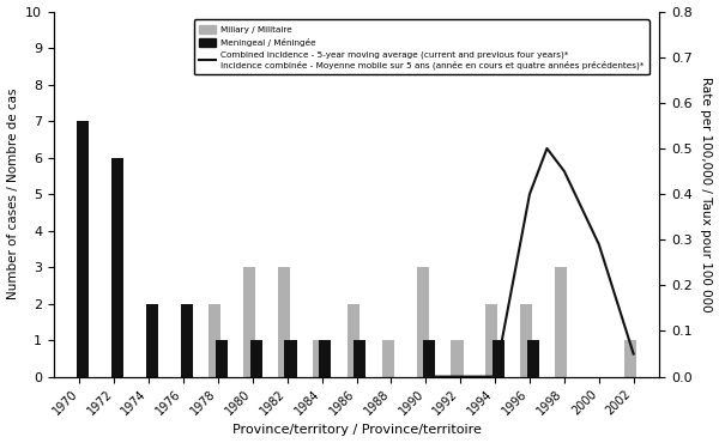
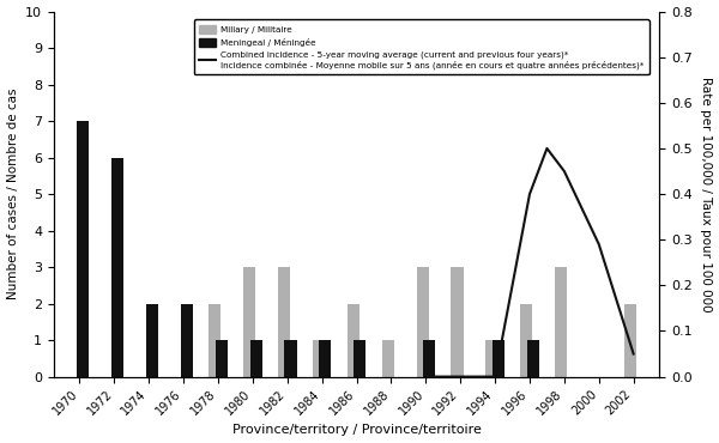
Miliary / Militaire/1992: 1 -> 3
Miliary / Militaire/1994: 2 -> 1
Miliary / Militaire/2002: 1 -> 2
